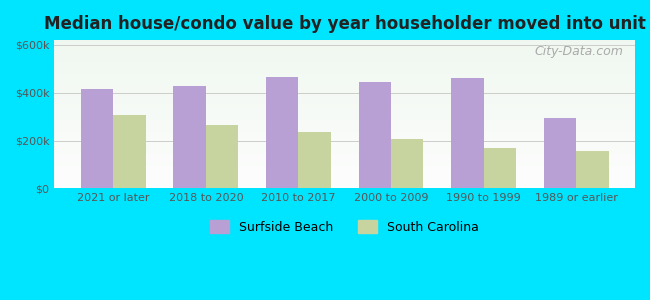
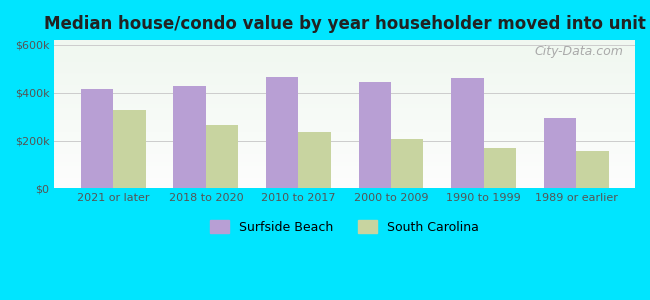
South Carolina/2021 or later: $305k -> $330k
